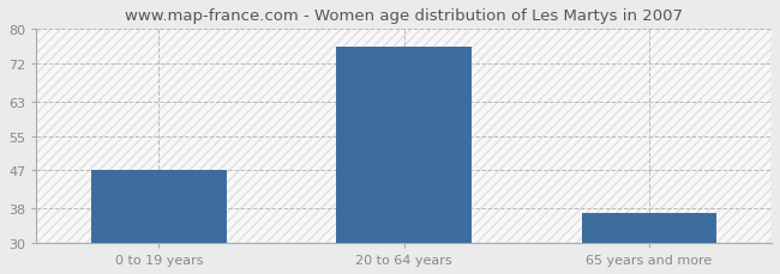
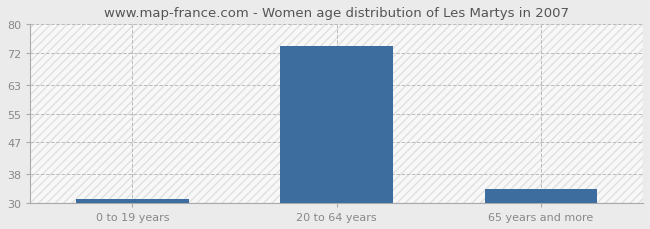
0 to 19 years: 47 -> 31
20 to 64 years: 76 -> 74
65 years and more: 37 -> 34
